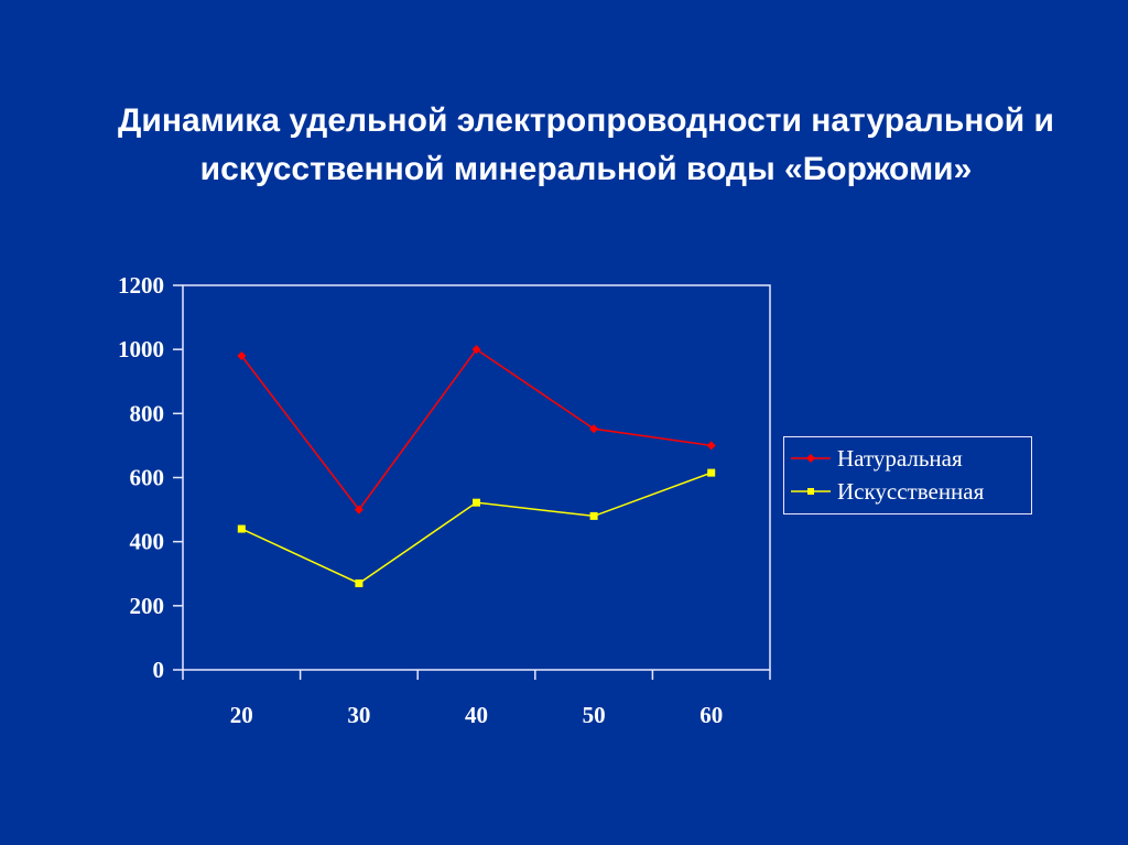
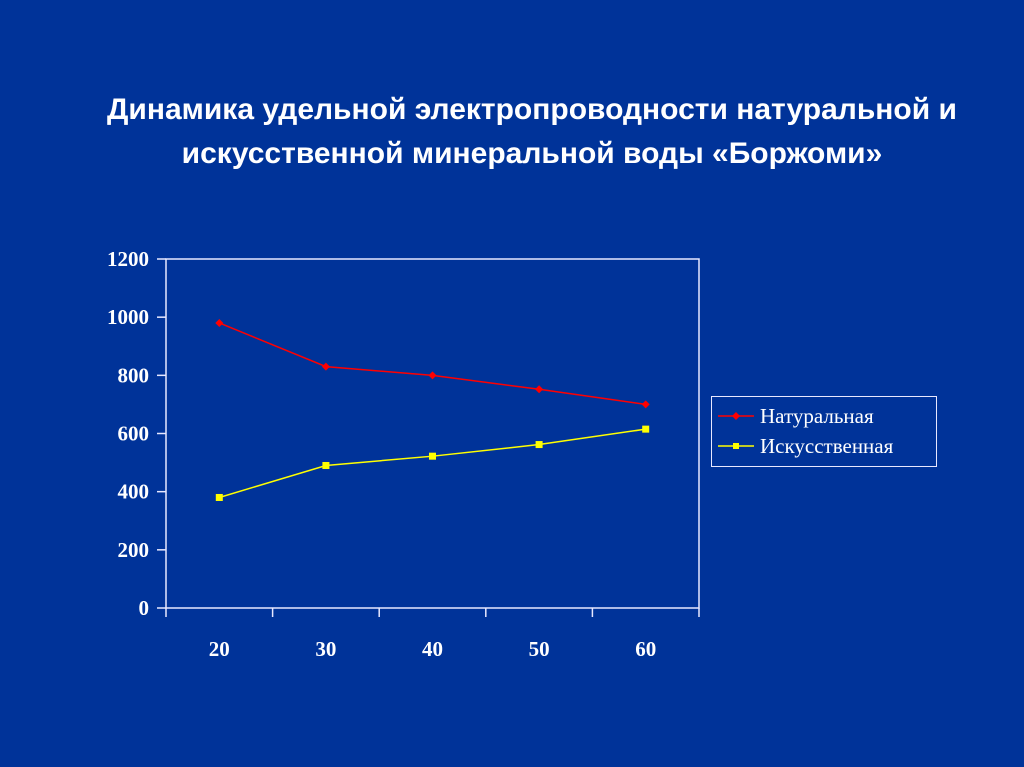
Искусственная/20: 440 -> 380
Натуральная/30: 500 -> 830
Искусственная/30: 270 -> 490
Натуральная/40: 1000 -> 800
Искусственная/50: 480 -> 560
